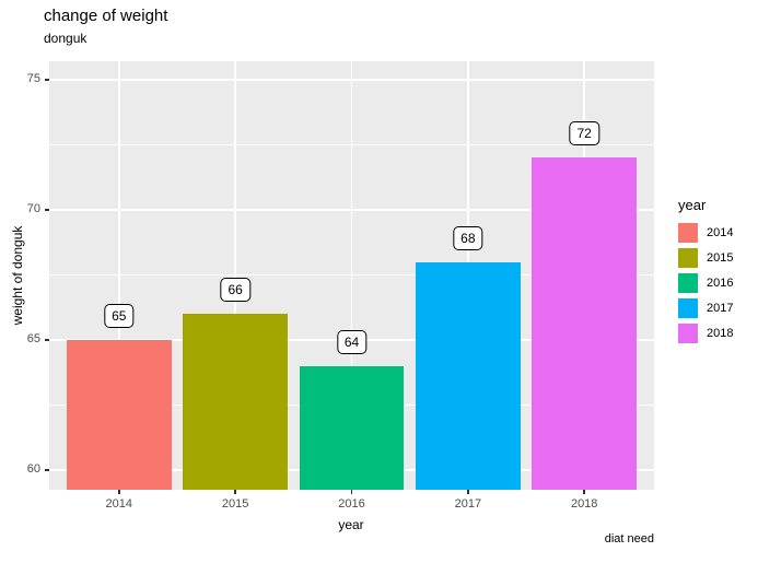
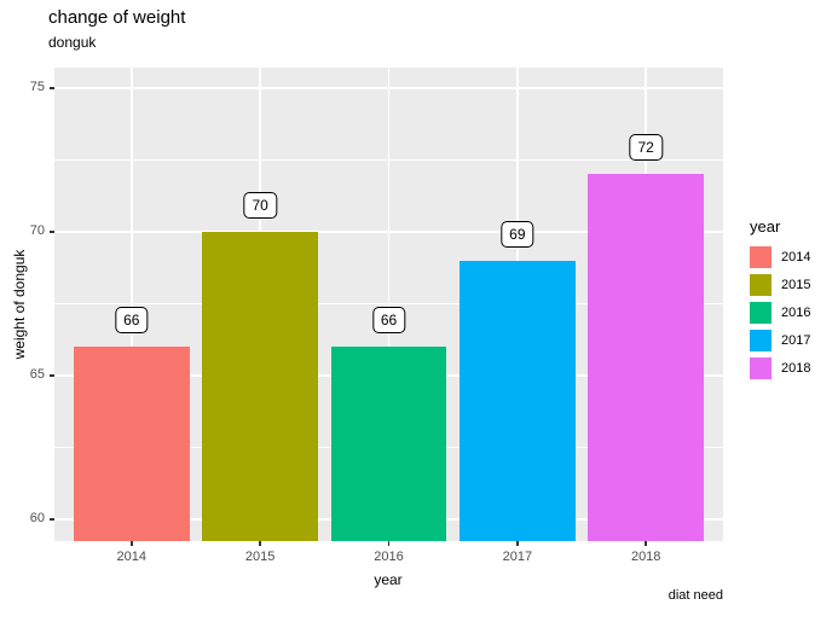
2014: 65 -> 66
2015: 66 -> 70
2016: 64 -> 66
2017: 68 -> 69
